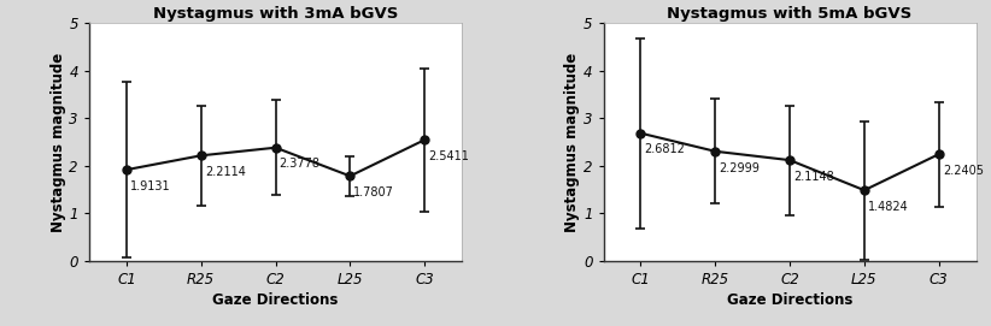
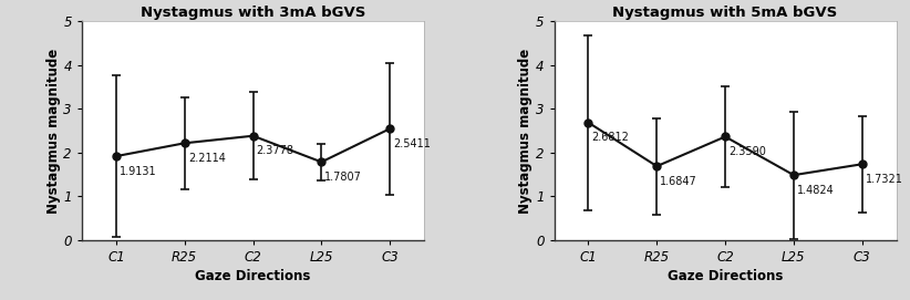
Nystagmus with 5mA bGVS/R25: 2.2999 -> 1.6847
Nystagmus with 5mA bGVS/C2: 2.1148 -> 2.3590
Nystagmus with 5mA bGVS/C3: 2.2405 -> 1.7321
